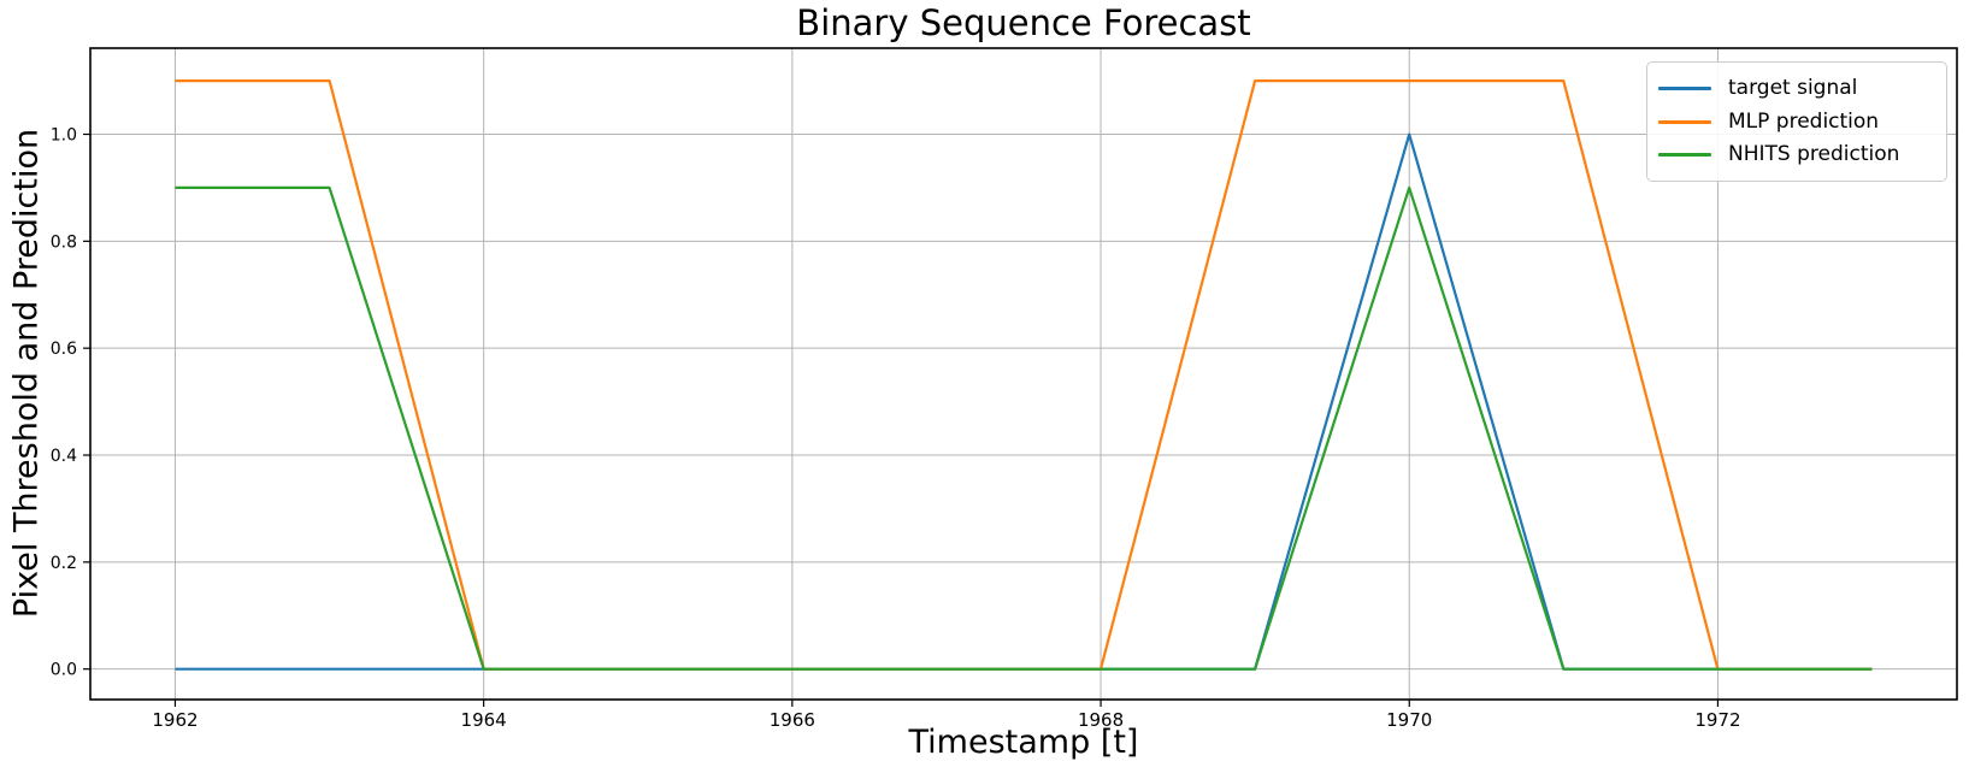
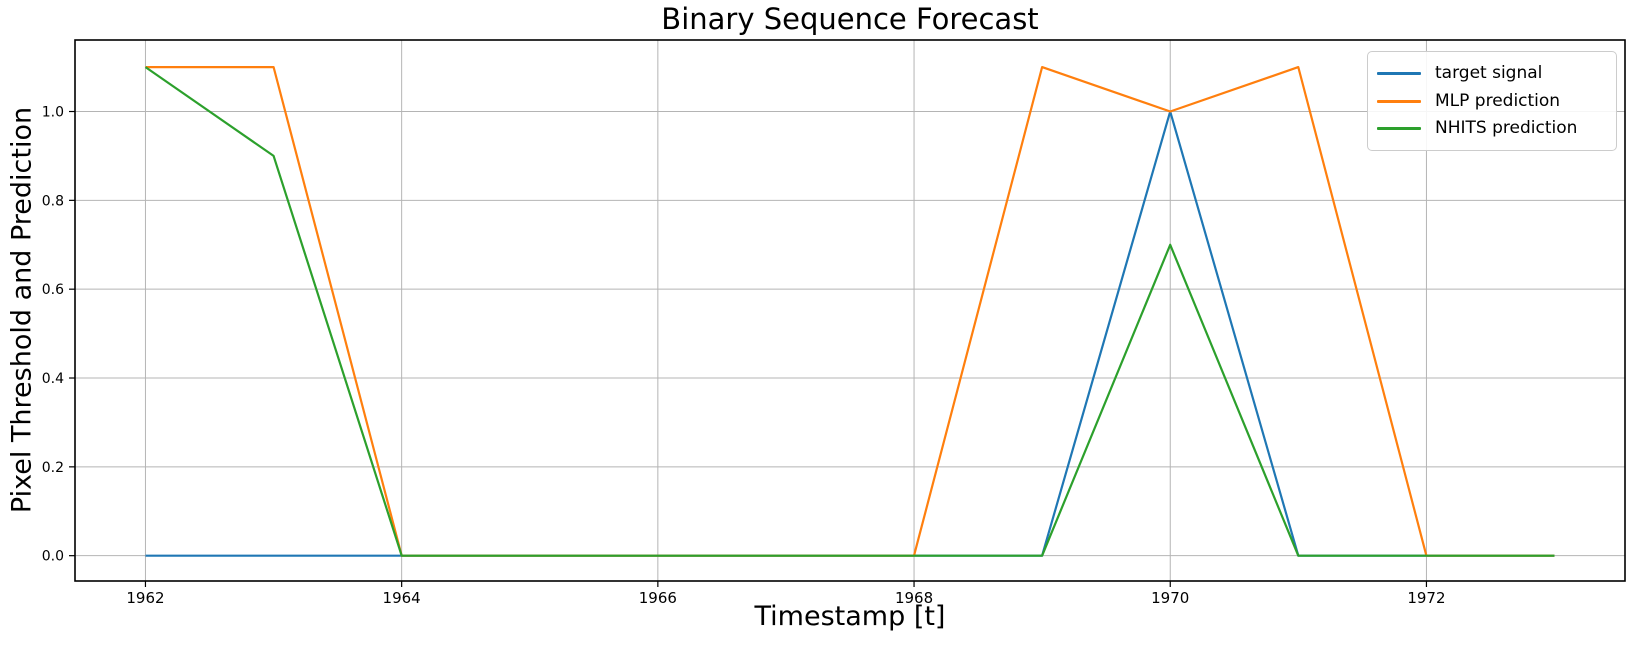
NHITS prediction/1962: 0.9 -> 1.1
MLP prediction/1970: 1.1 -> 1.0
NHITS prediction/1970: 0.9 -> 0.7
